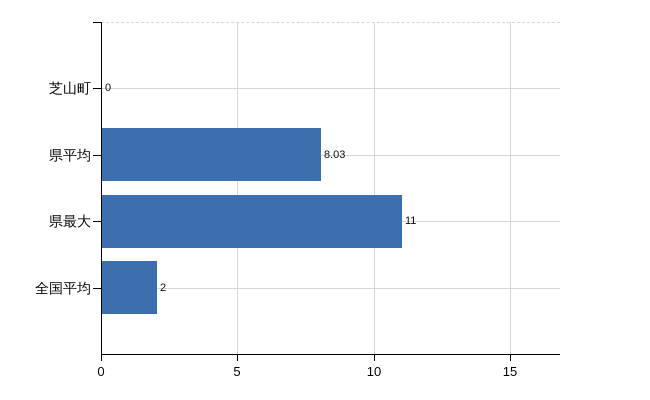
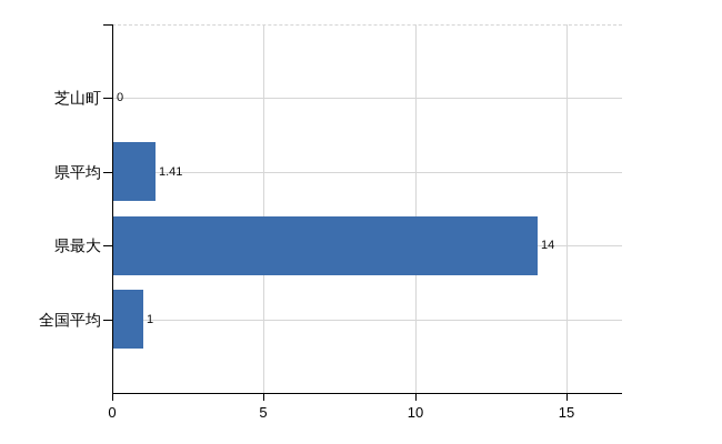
県平均: 8.03 -> 1.41
県最大: 11 -> 14
全国平均: 2 -> 1
